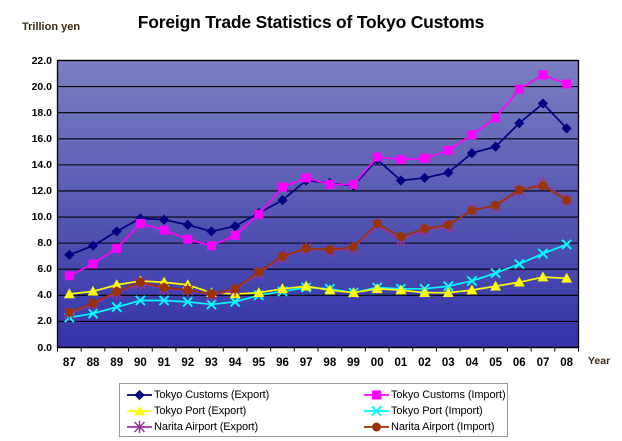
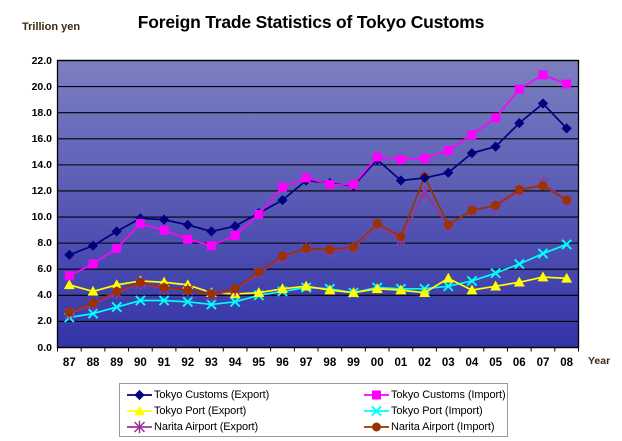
Tokyo Port (Export)/87: 4.1 -> 4.8
Narita Airport (Export)/02: 9.0 -> 11.9
Narita Airport (Import)/02: 9.1 -> 13.1
Tokyo Port (Export)/03: 4.2 -> 5.3
